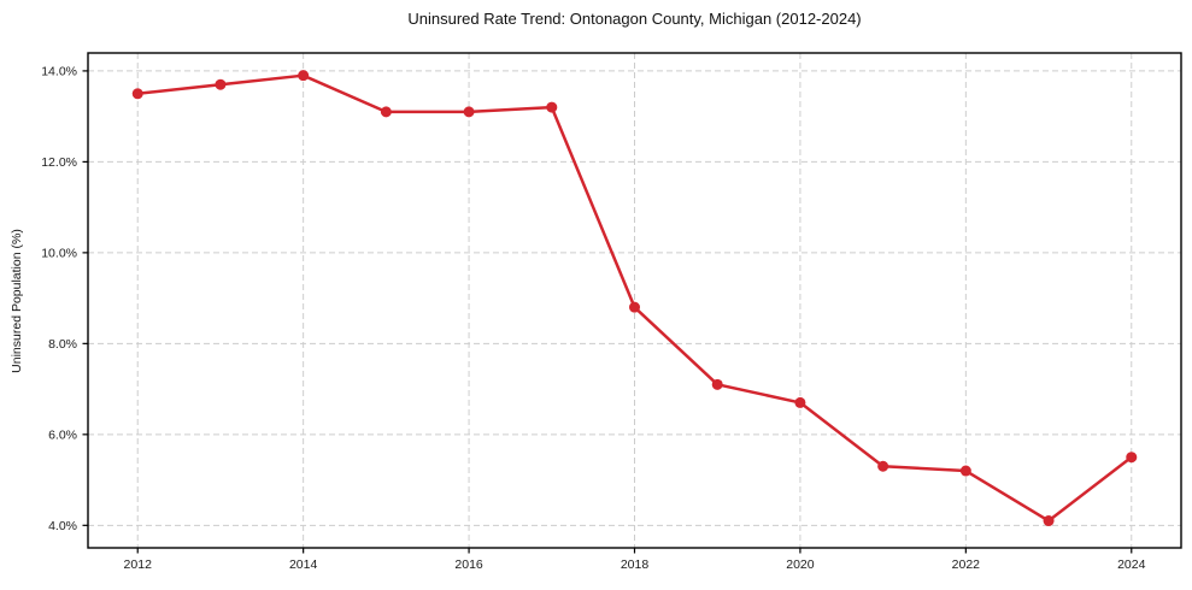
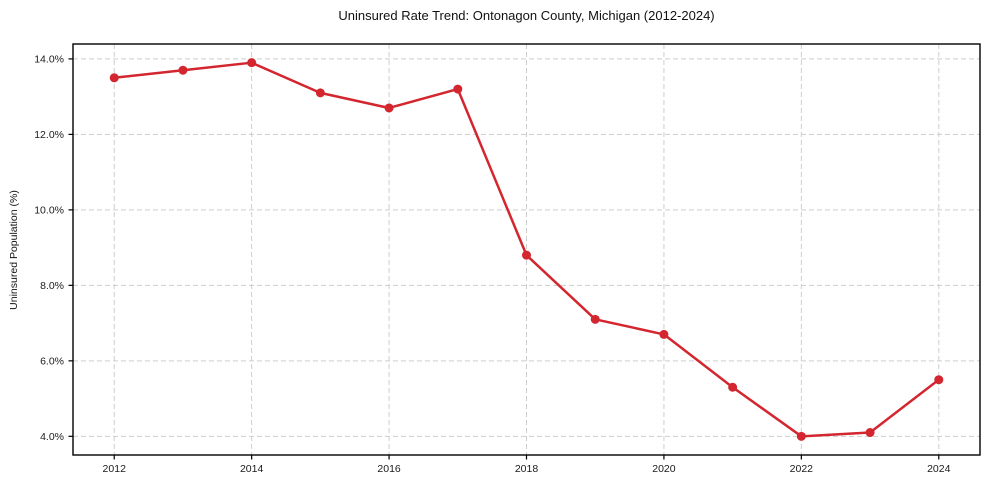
2016: 13.1% -> 12.7%
2022: 5.2% -> 4.0%
